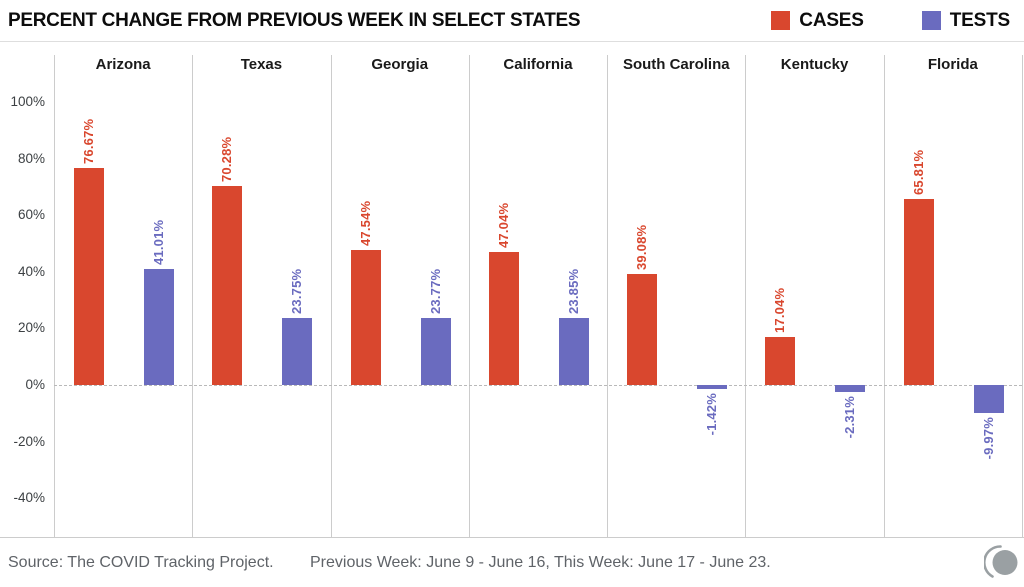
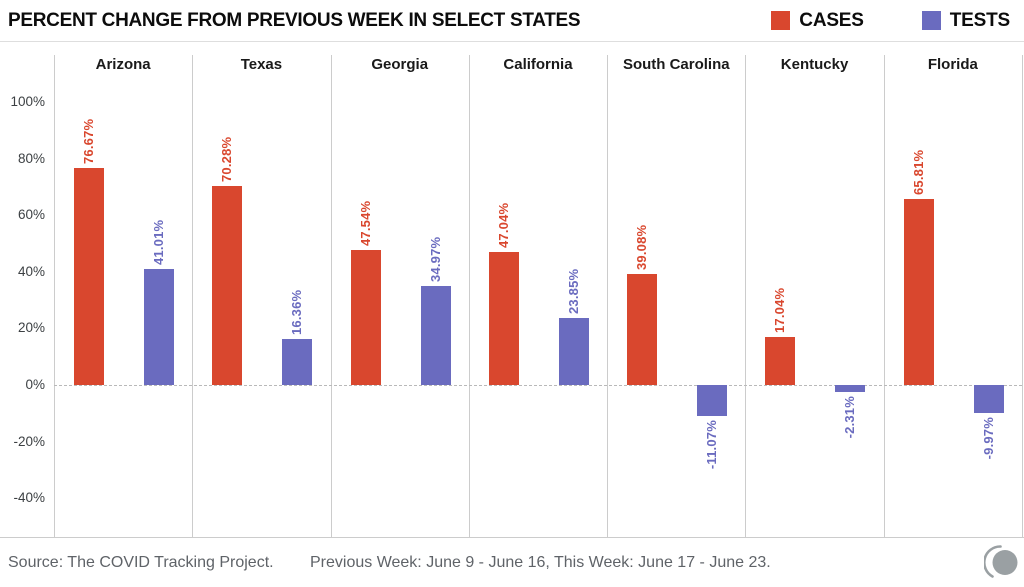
TESTS/Texas: 23.75% -> 16.36%
TESTS/Georgia: 23.77% -> 34.97%
TESTS/South Carolina: -1.42% -> -11.07%
